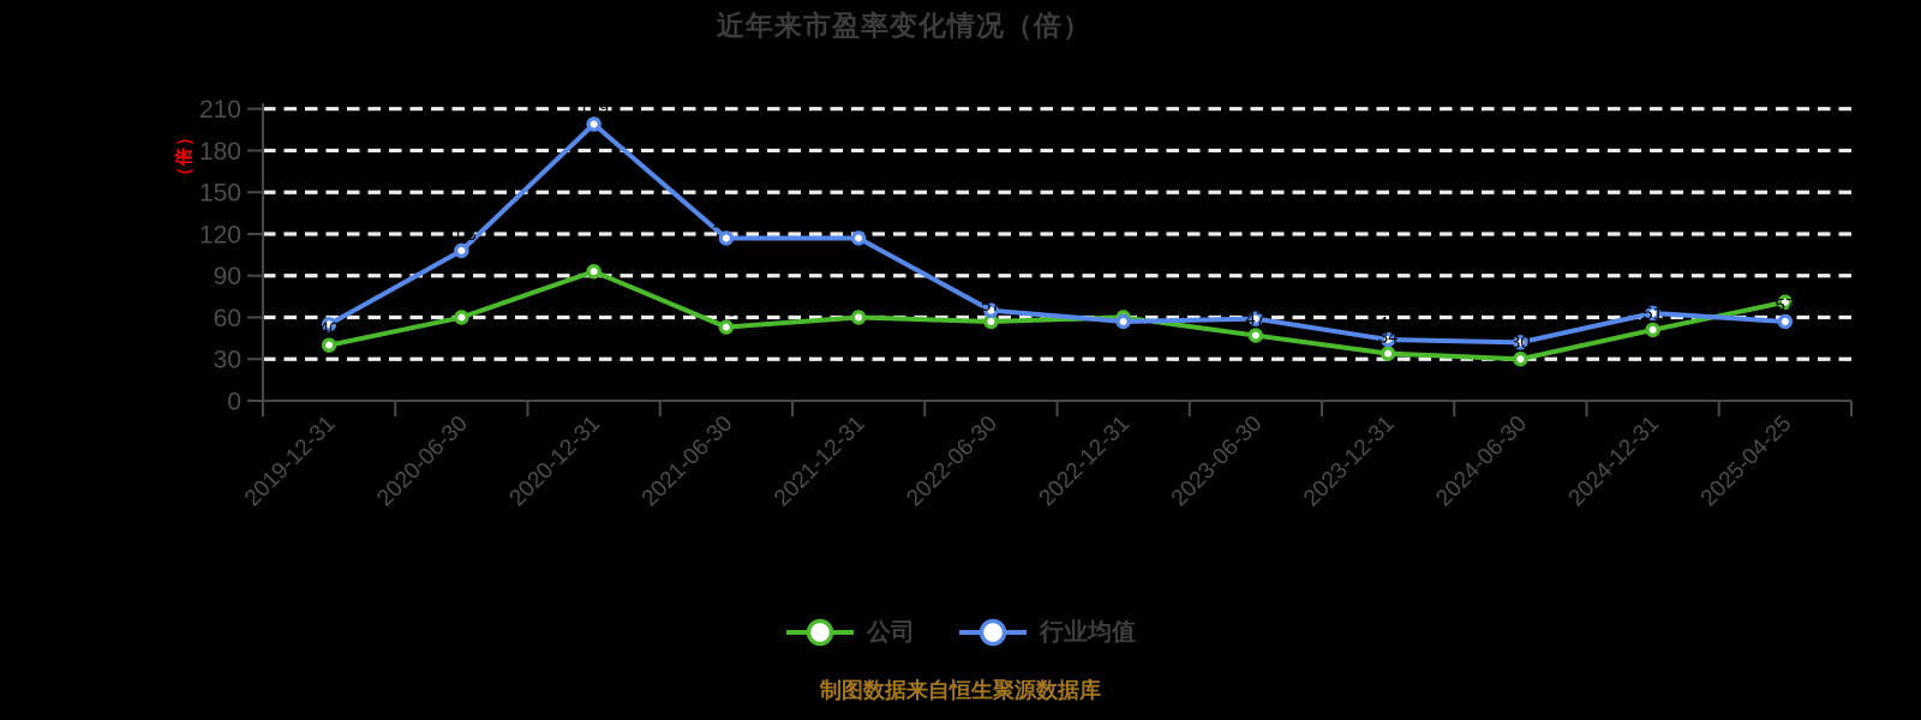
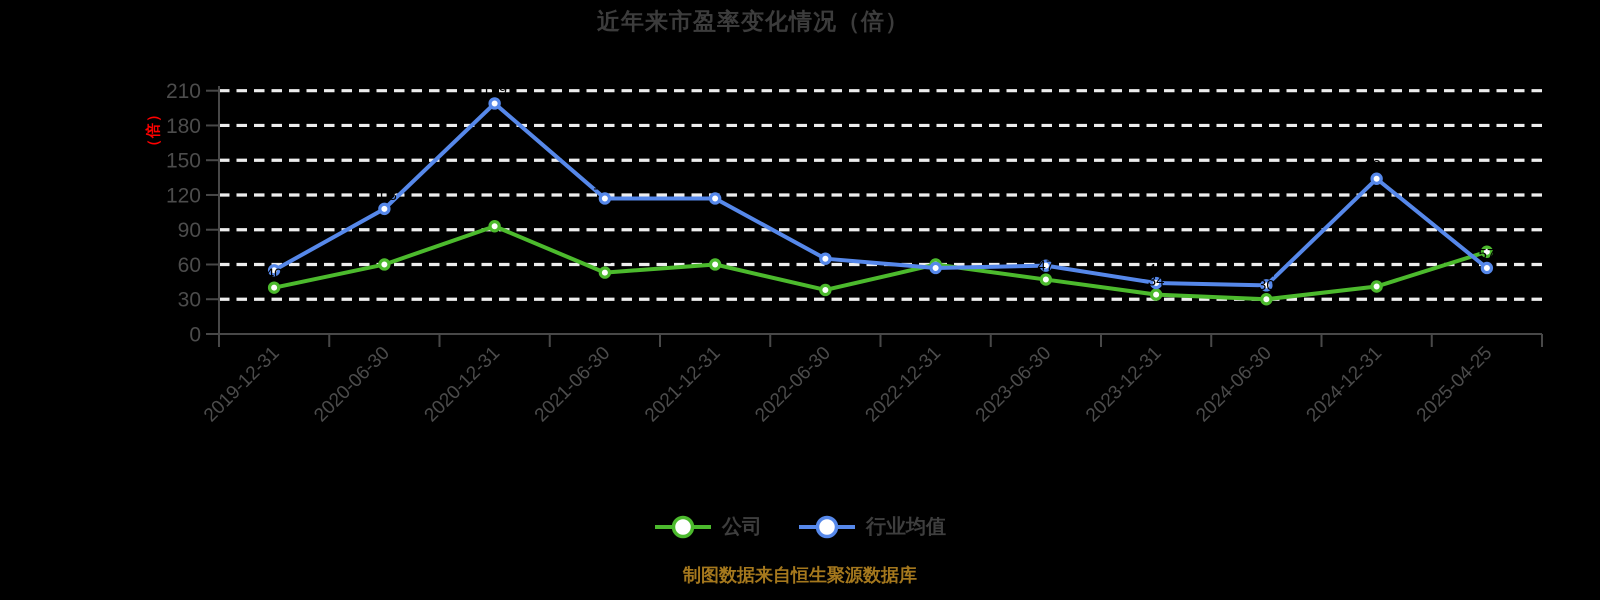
公司/2022-06-30: 57 -> 38
公司/2024-12-31: 51 -> 41
行业均值/2024-12-31: 63 -> 134
